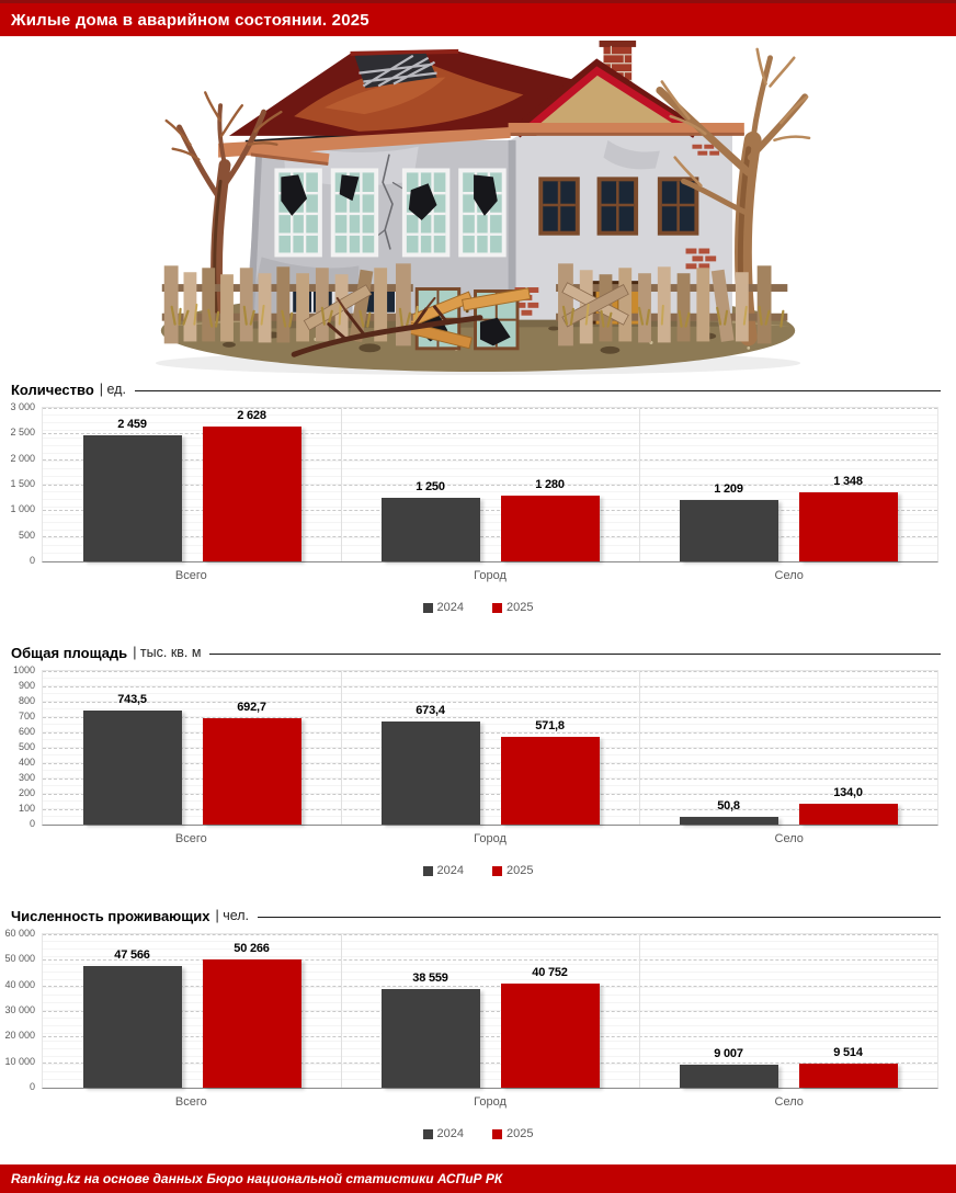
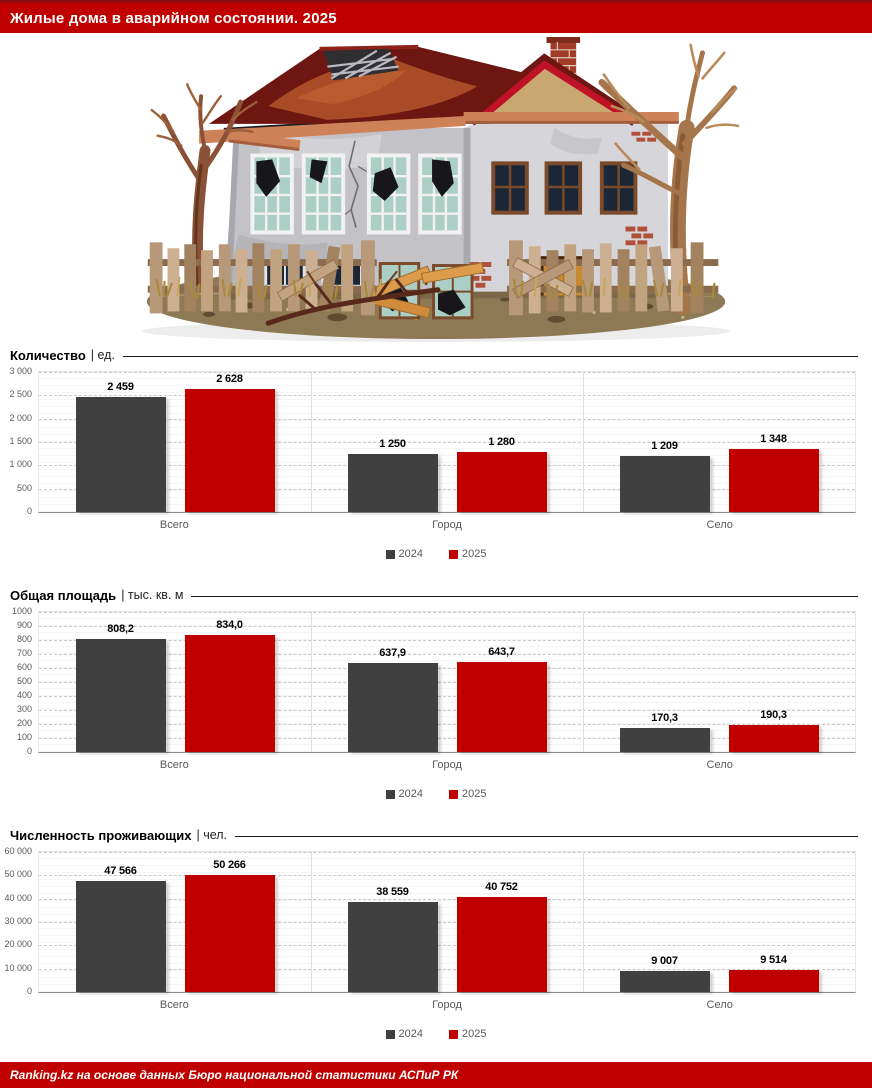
Общая площадь/2024/Всего: 743,5 -> 808,2
Общая площадь/2025/Всего: 692,7 -> 834,0
Общая площадь/2024/Город: 673,4 -> 637,9
Общая площадь/2025/Город: 571,8 -> 643,7
Общая площадь/2024/Село: 50,8 -> 170,3
Общая площадь/2025/Село: 134,0 -> 190,3
